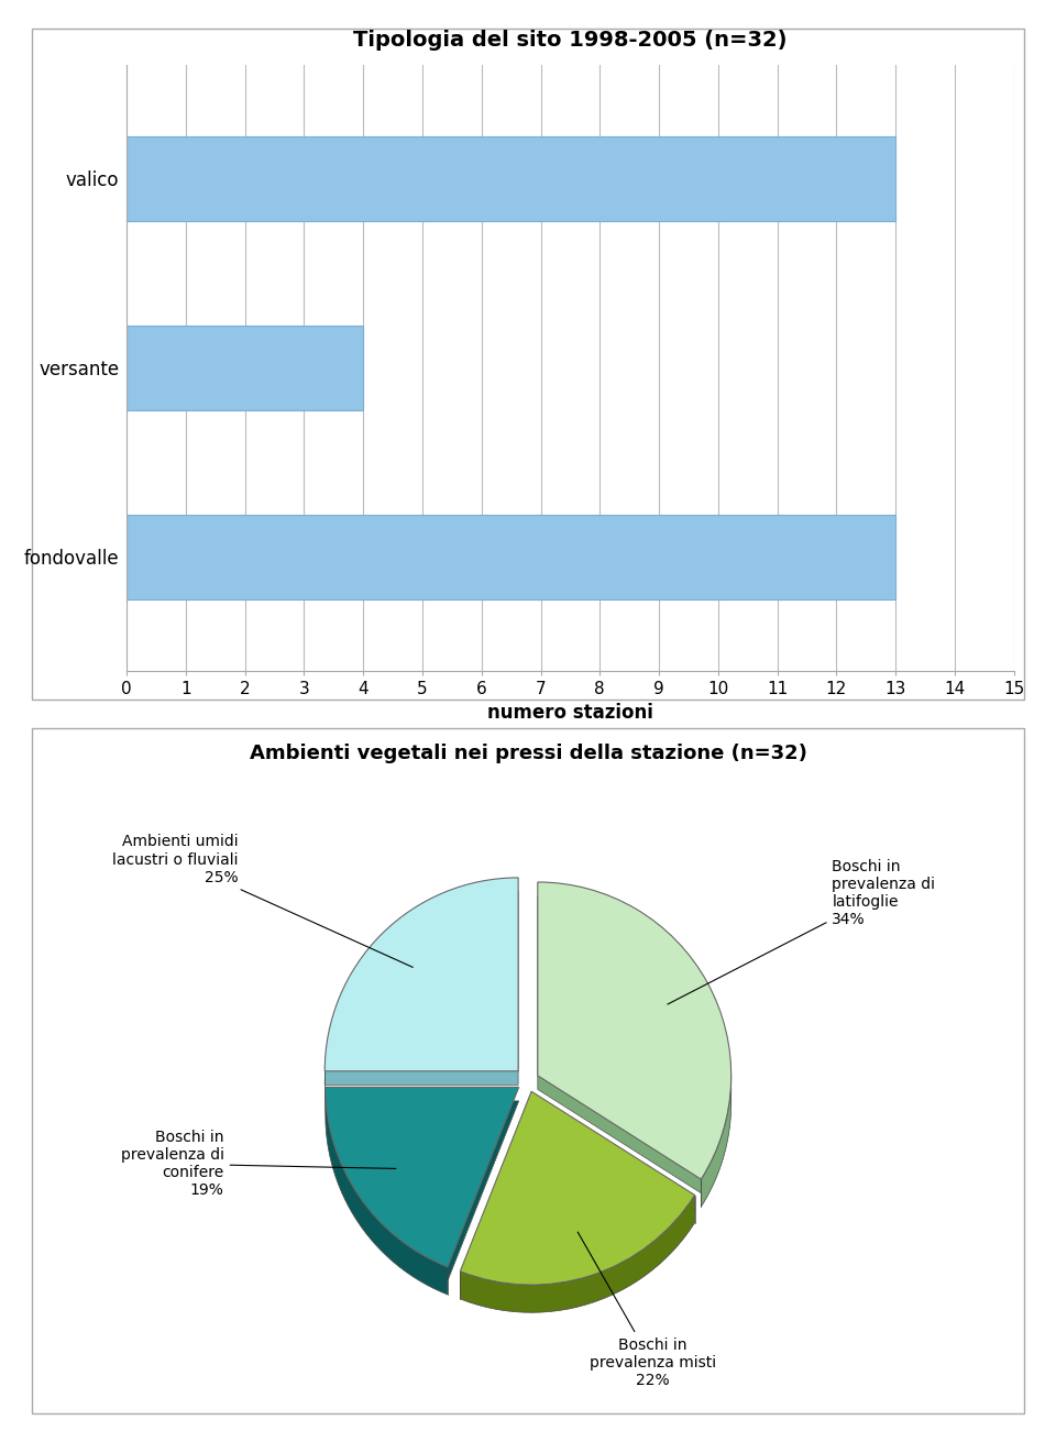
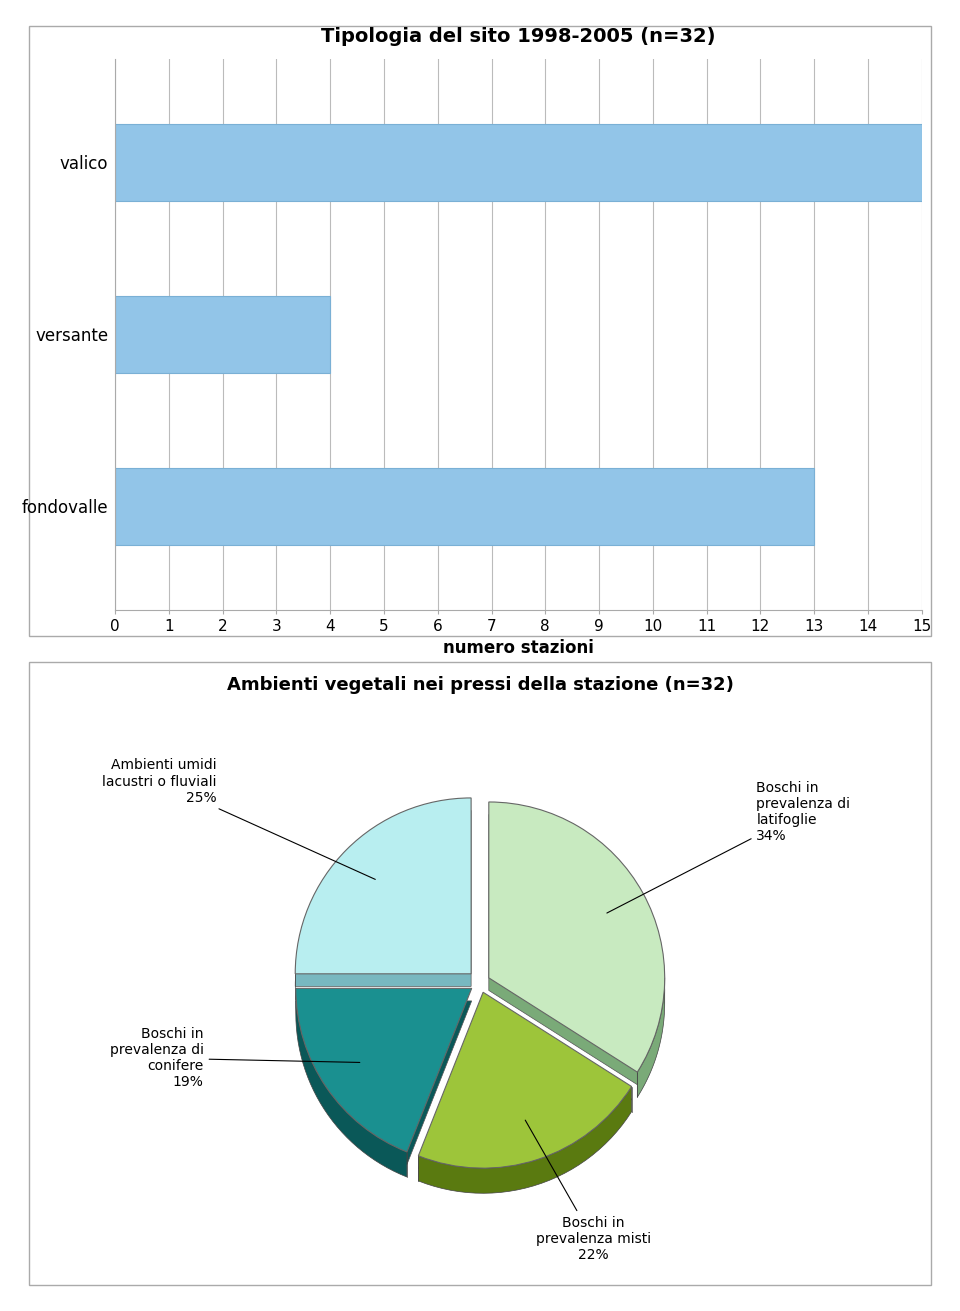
valico: 13 -> 15
